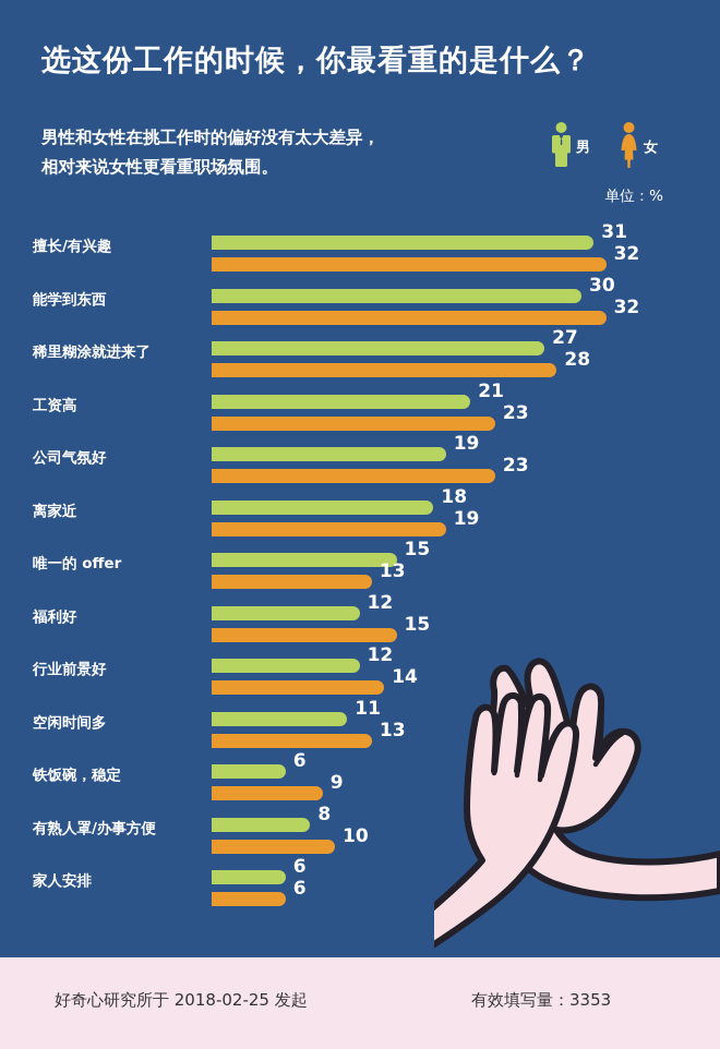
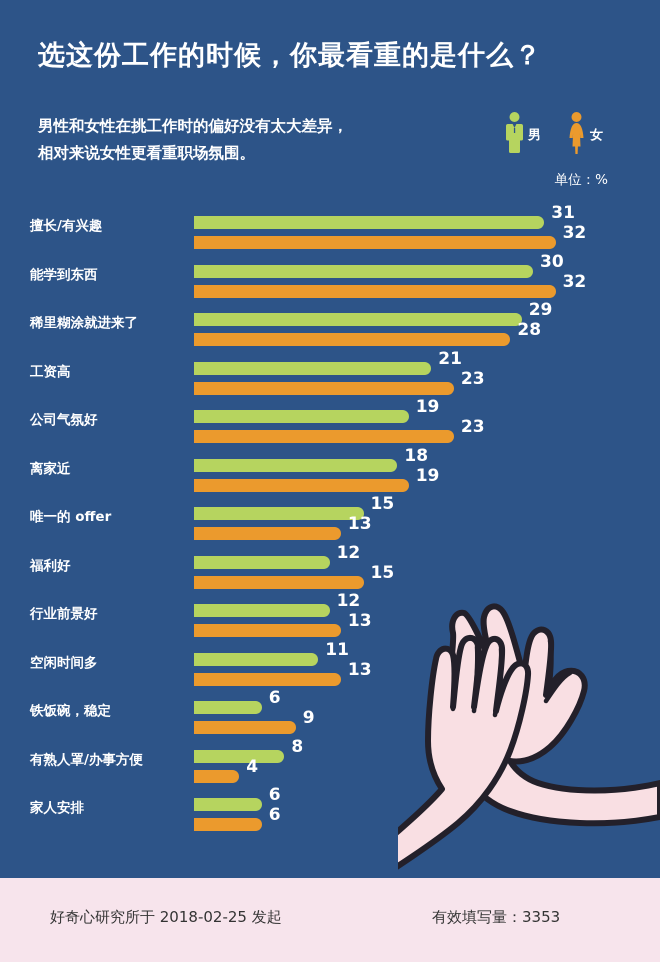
男/稀里糊涂就进来了: 27 -> 29
女/行业前景好: 14 -> 13
女/有熟人罩/办事方便: 10 -> 4
